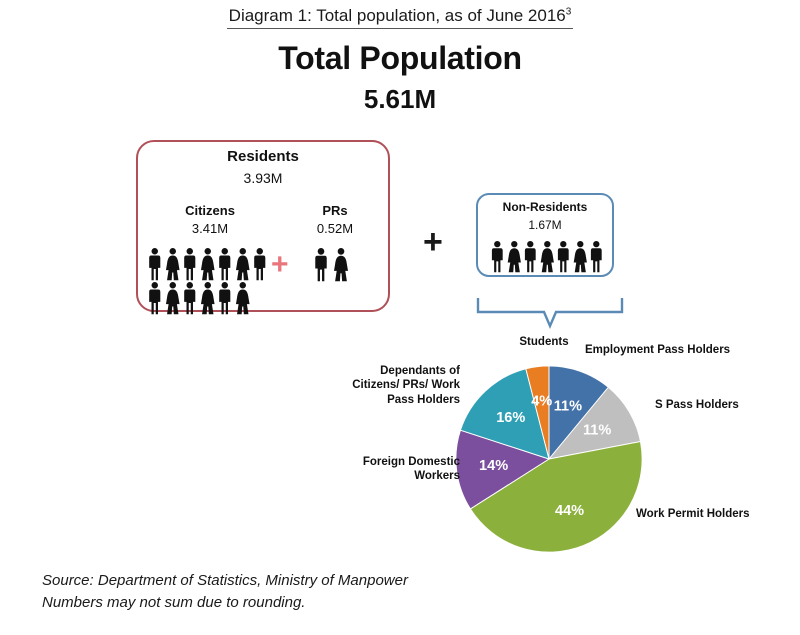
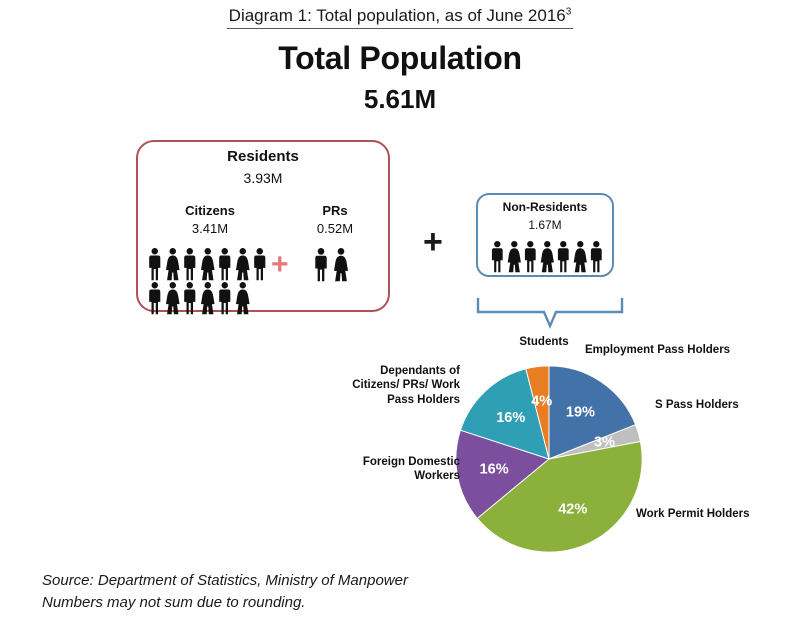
Employment Pass Holders: 11% -> 19%
S Pass Holders: 11% -> 3%
Work Permit Holders: 44% -> 42%
Foreign Domestic Workers: 14% -> 16%
